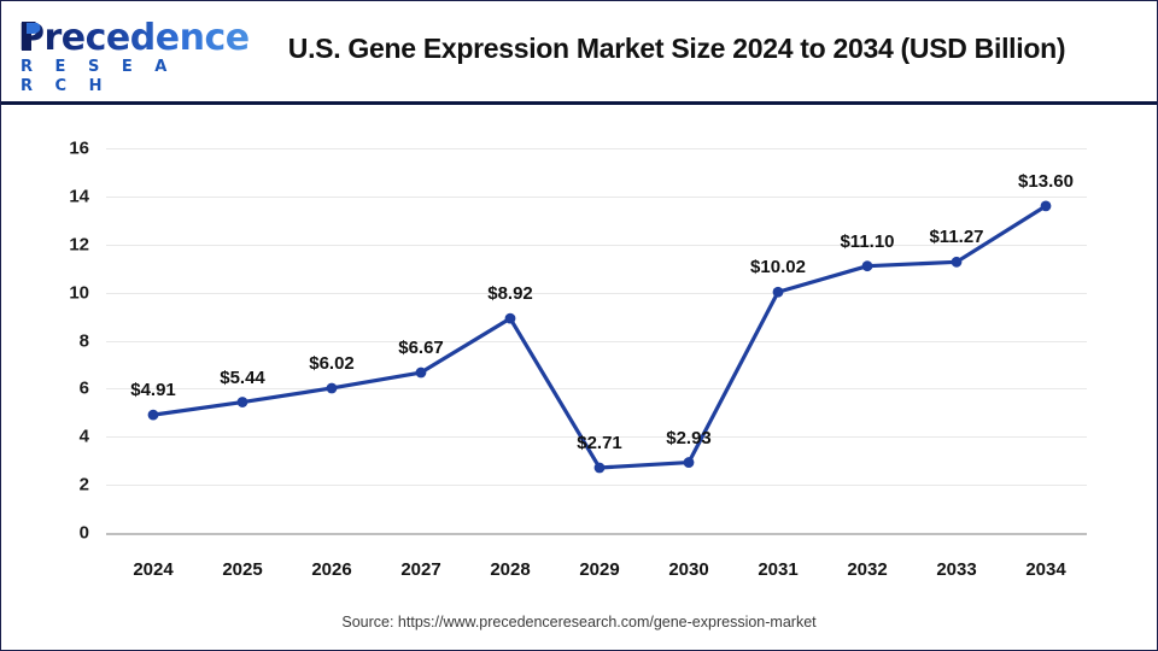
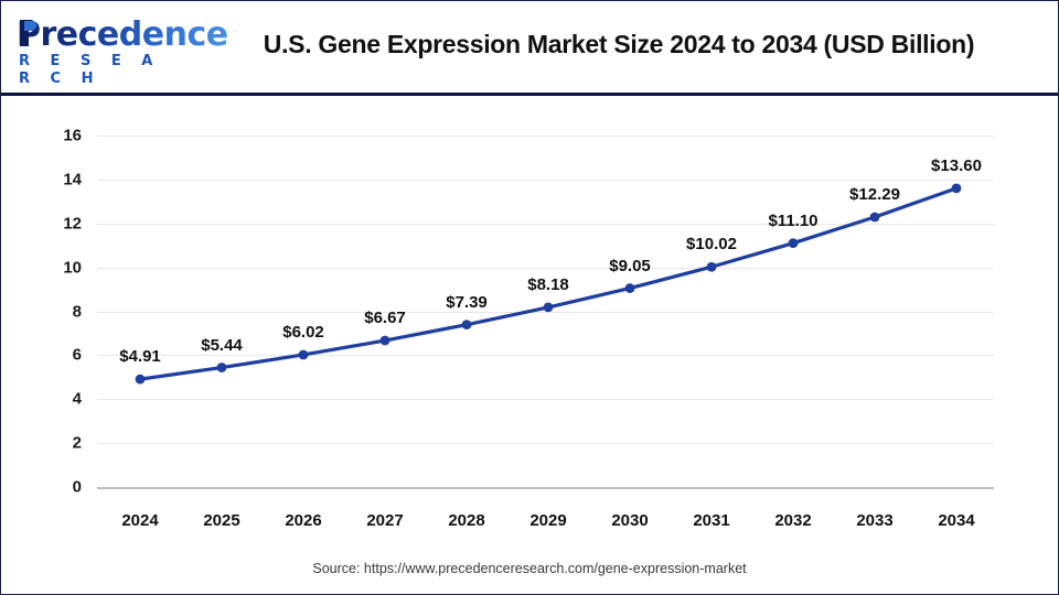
2028: $8.92 -> $7.39
2029: $2.71 -> $8.18
2030: $2.93 -> $9.05
2033: $11.27 -> $12.29
